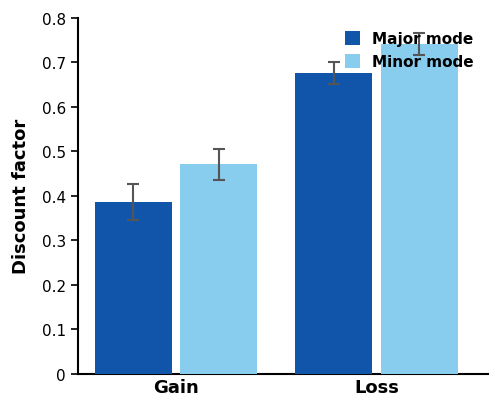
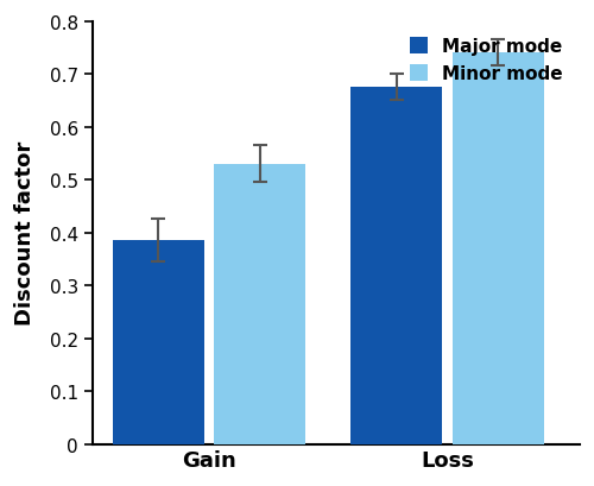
Minor mode/Gain: 0.47 -> 0.53
